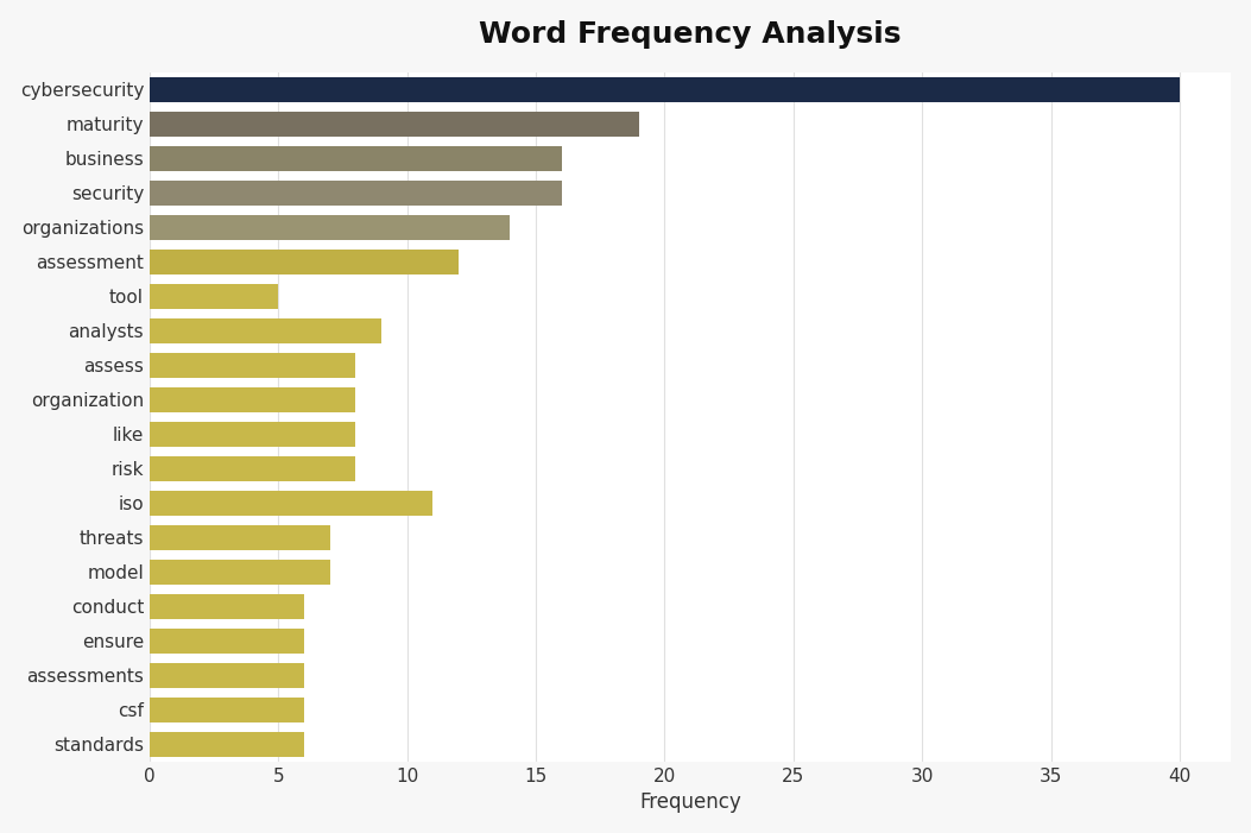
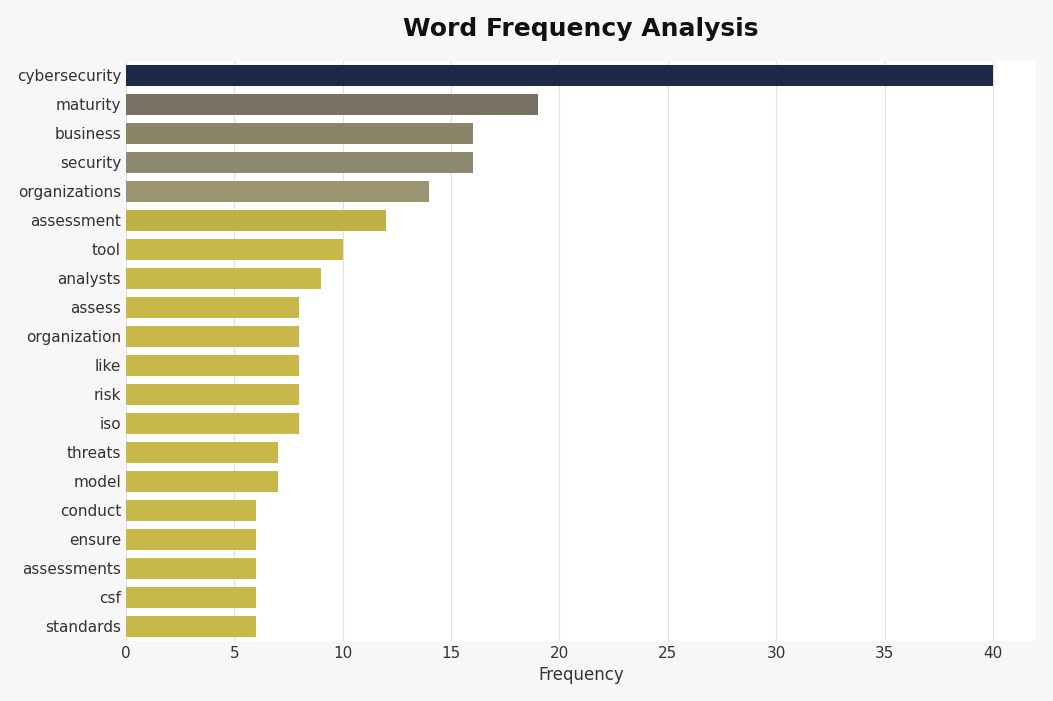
tool: 5 -> 10
iso: 11 -> 8
